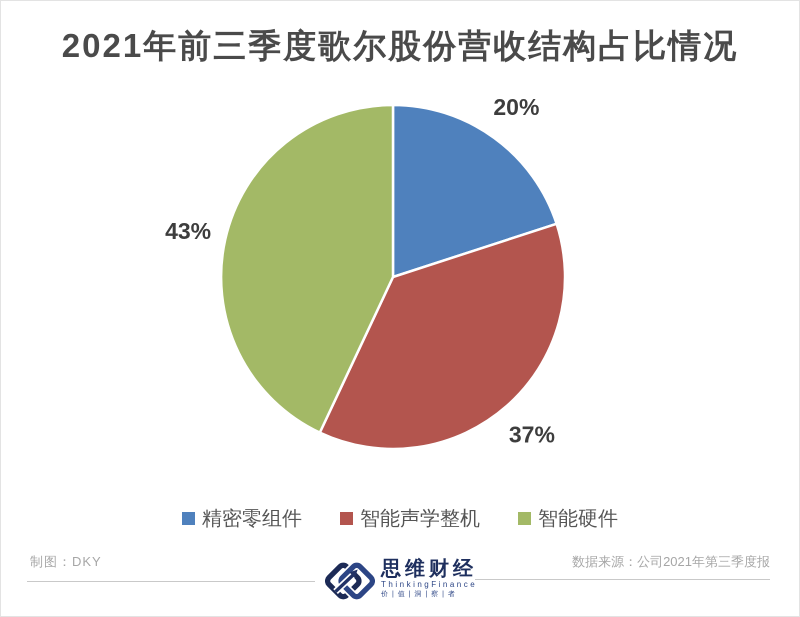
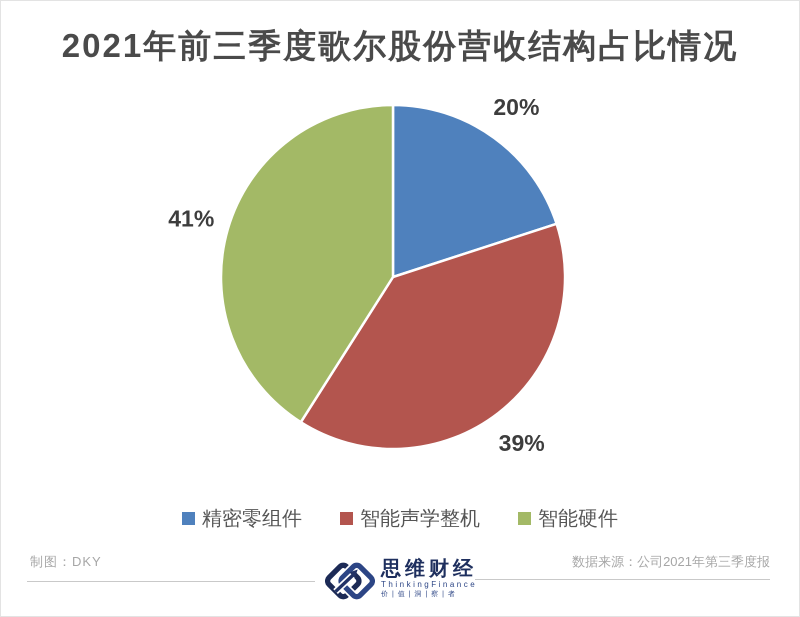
智能声学整机: 37% -> 39%
智能硬件: 43% -> 41%
